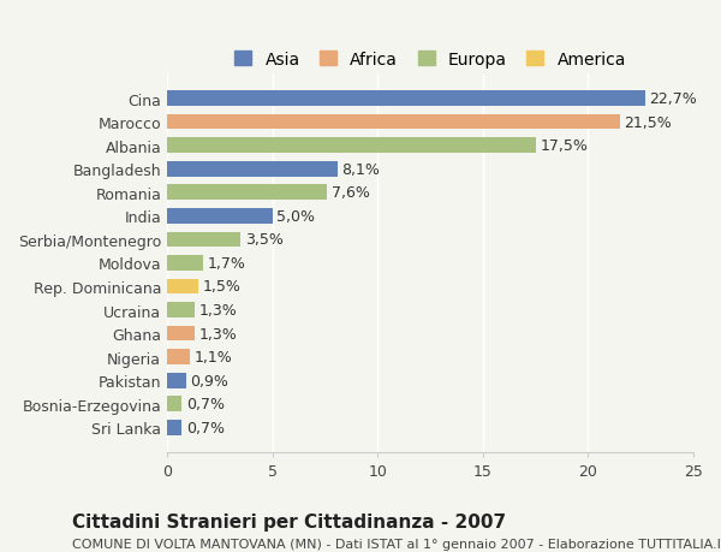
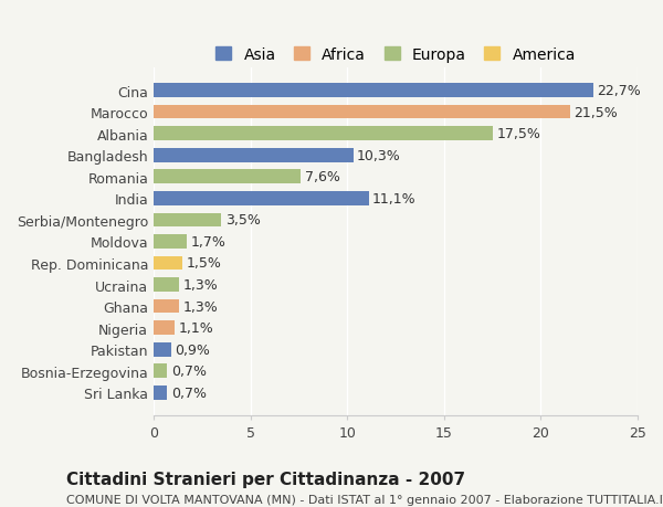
Bangladesh: 8,1% -> 10,3%
India: 5,0% -> 11,1%
